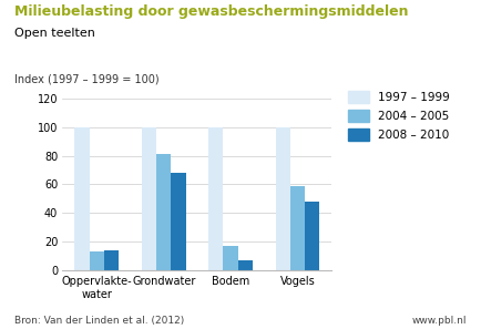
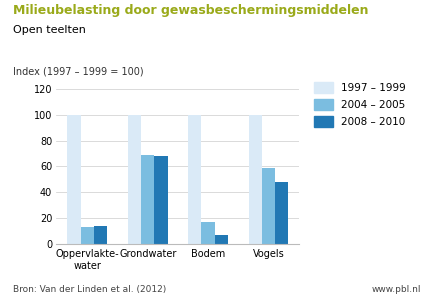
2004 – 2005/Grondwater: 81 -> 69
